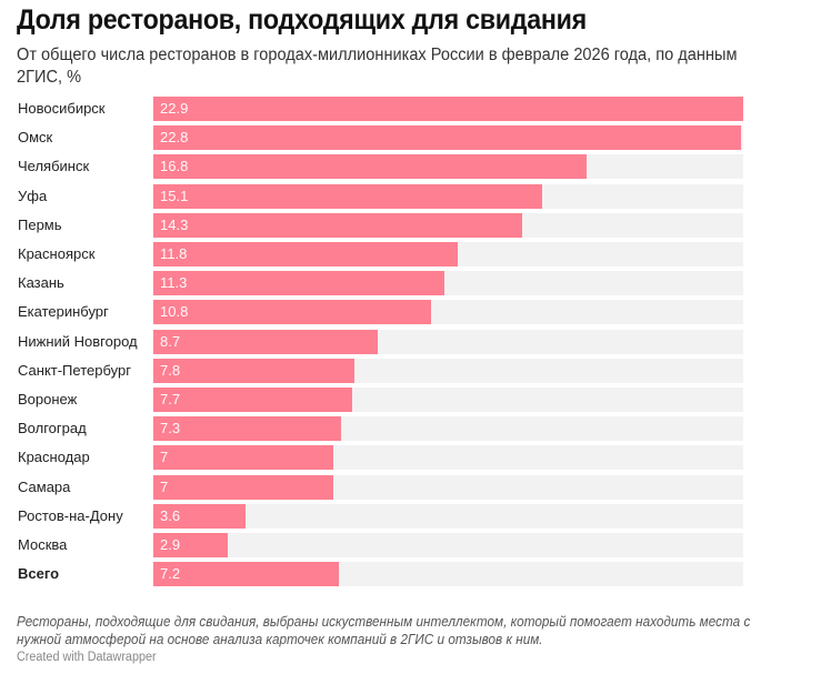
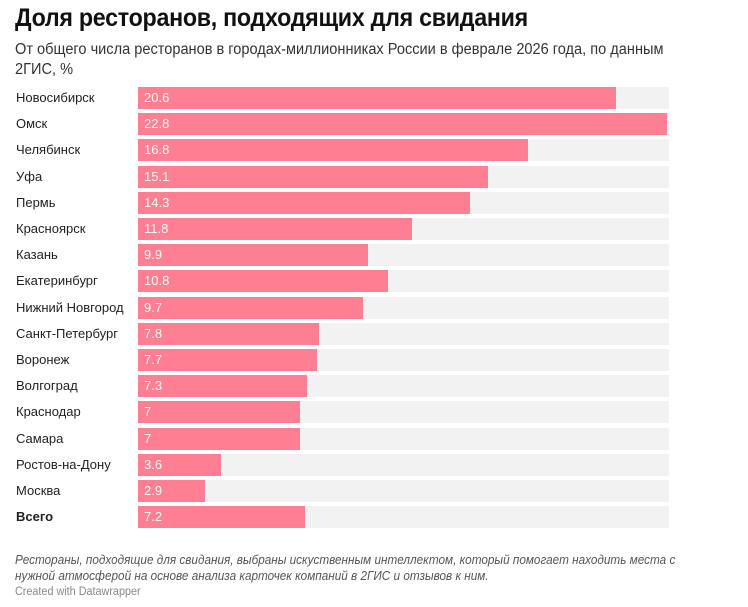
Новосибирск: 22.9 -> 20.6
Казань: 11.3 -> 9.9
Нижний Новгород: 8.7 -> 9.7
